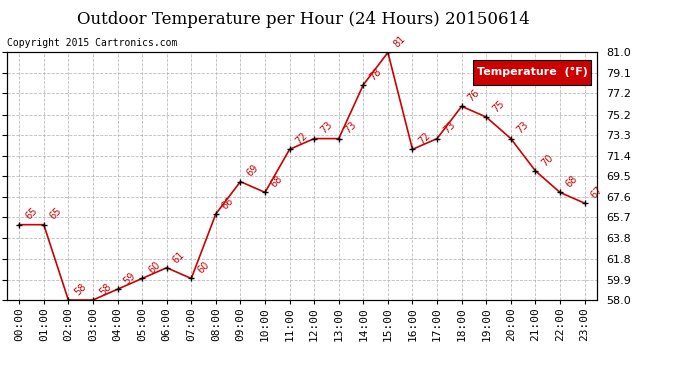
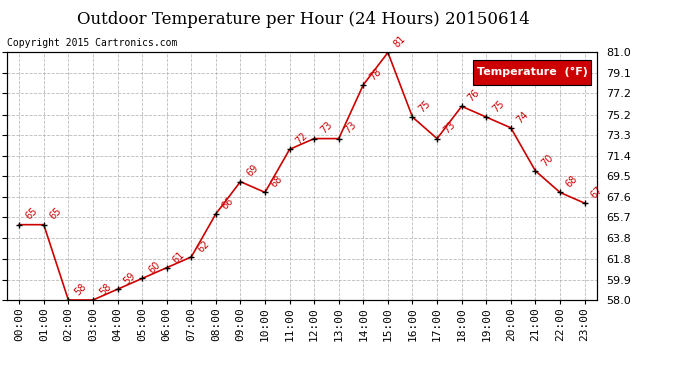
07:00: 60 -> 62
16:00: 72 -> 75
20:00: 73 -> 74
